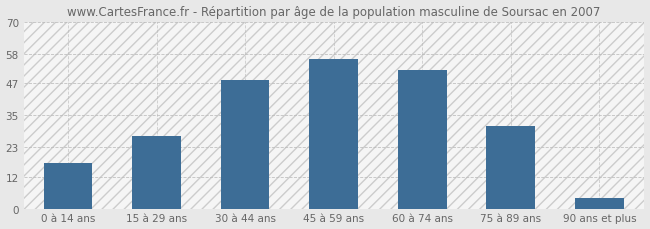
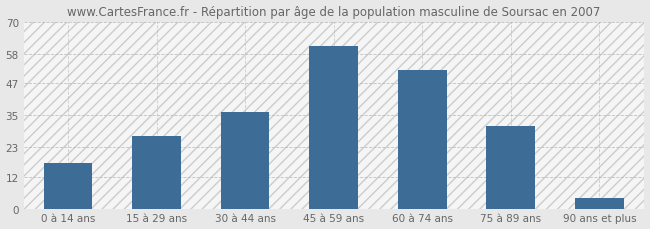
30 à 44 ans: 48 -> 36
45 à 59 ans: 56 -> 61
